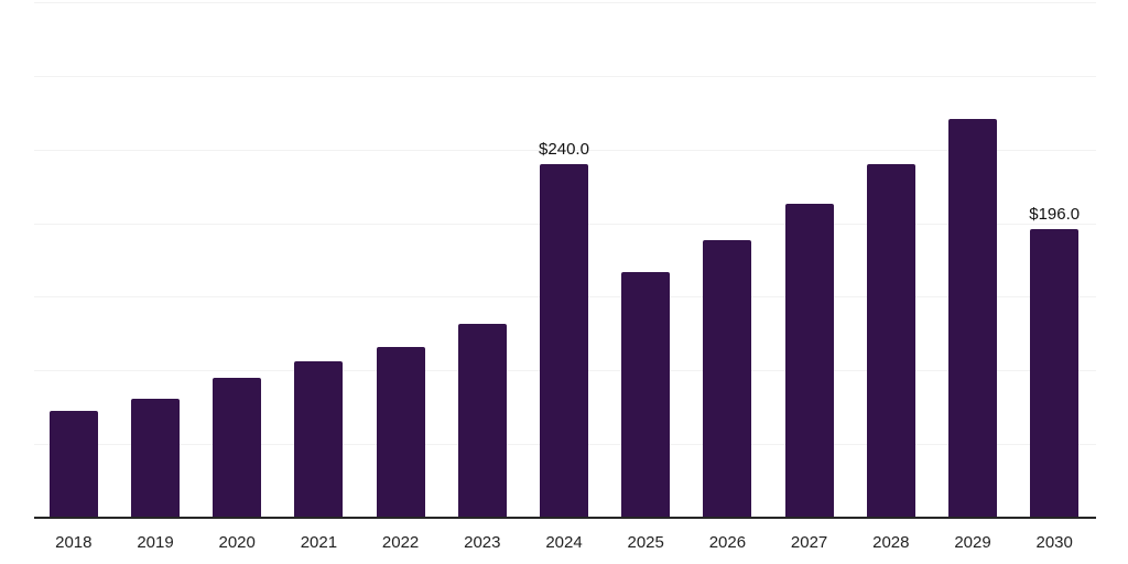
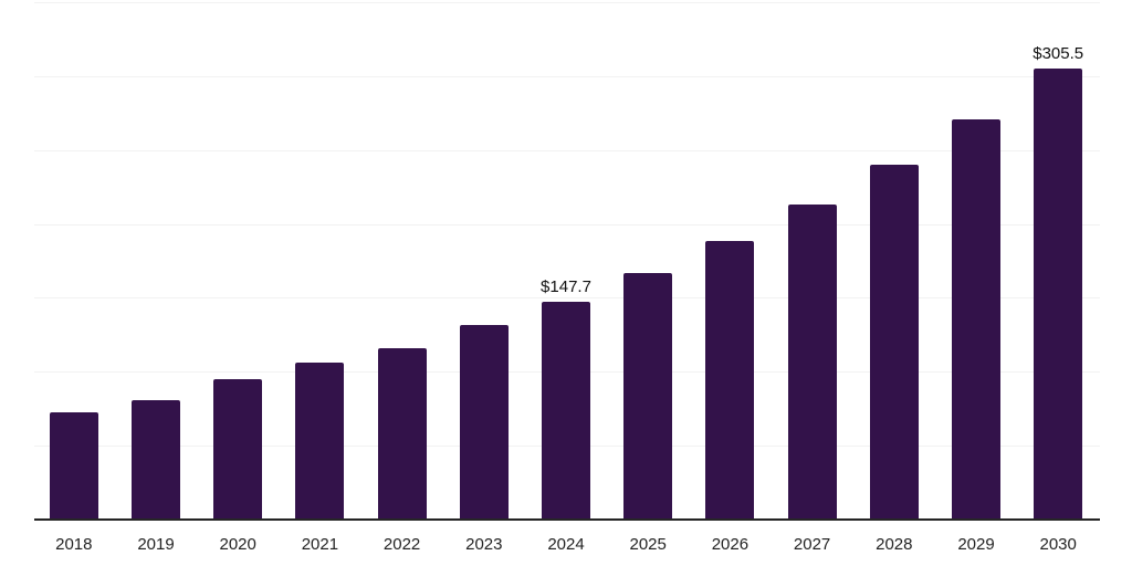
2024: $240.0 -> $147.7
2030: $196.0 -> $305.5
